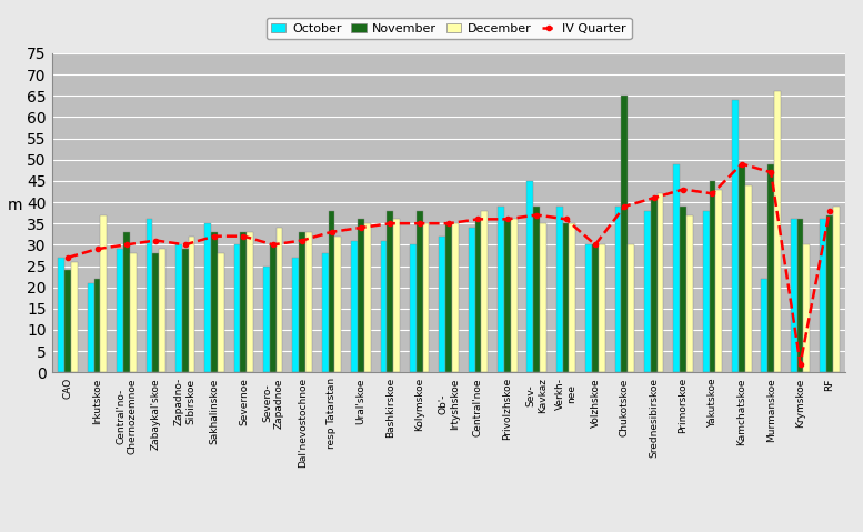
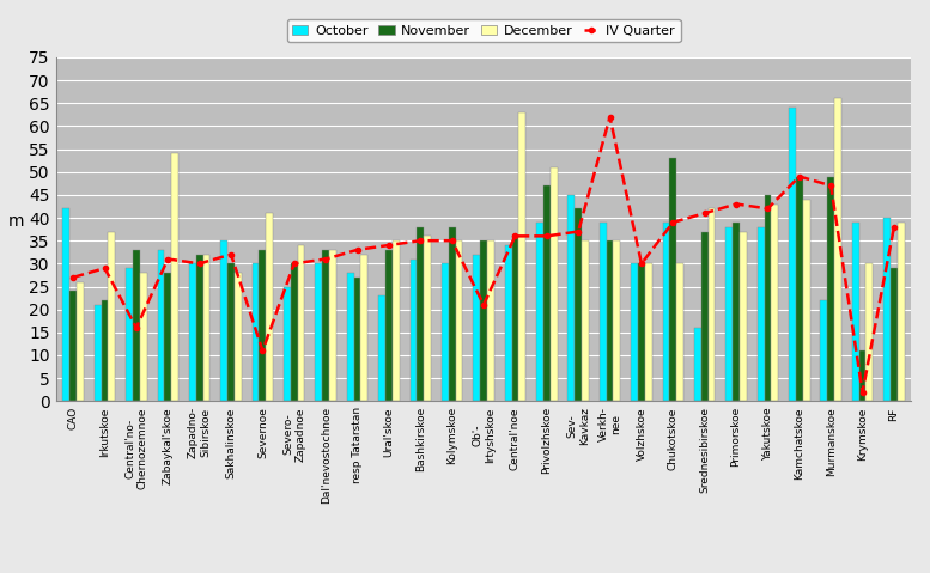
October/CAO: 27 -> 42
IV Quarter/Central'no- Chernozemnoe: 30 -> 16
October/Zabaykal'skoe: 36 -> 33
December/Zabaykal'skoe: 29 -> 54
November/Zapadno- Sibirskoe: 29 -> 32
November/Sakhalinskoe: 33 -> 30
IV Quarter/Severnoe: 32 -> 11
December/Severnoe: 33 -> 41
October/Dal'nevostochnoe: 27 -> 30
November/resp Tatarstan: 38 -> 27
October/Ural'skoe: 31 -> 23
November/Ural'skoe: 36 -> 33
IV Quarter/Ob'- Irtyshskoe: 35 -> 21
December/Central'noe: 38 -> 63
November/Privolzhskoe: 36 -> 47
December/Privolzhskoe: 36 -> 51
November/Sev- Kavkaz: 39 -> 42
IV Quarter/Verkh- nee: 36 -> 62
November/Chukotskoe: 65 -> 53
October/Srednesibirskoe: 38 -> 16
November/Srednesibirskoe: 41 -> 37
October/Primorskoe: 49 -> 38
October/Krymskoe: 36 -> 39
November/Krymskoe: 36 -> 11
October/RF: 36 -> 40
November/RF: 37 -> 29
